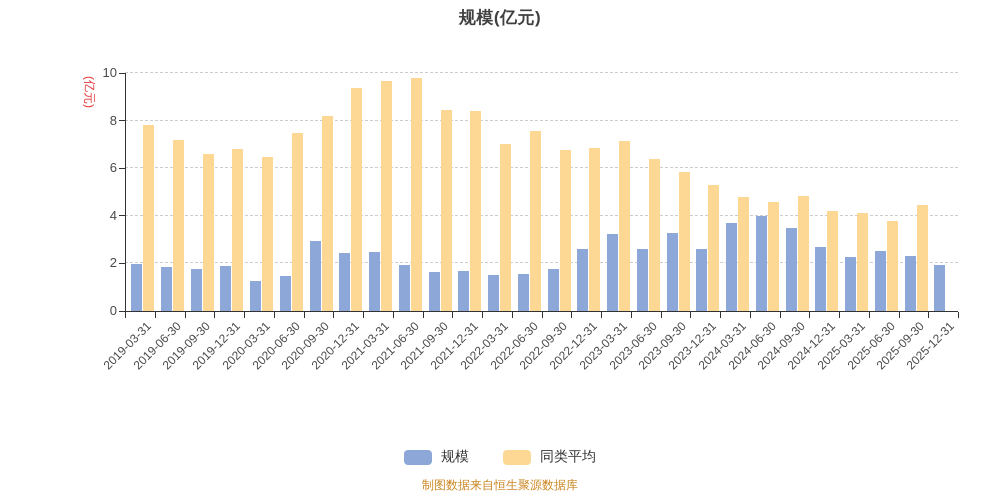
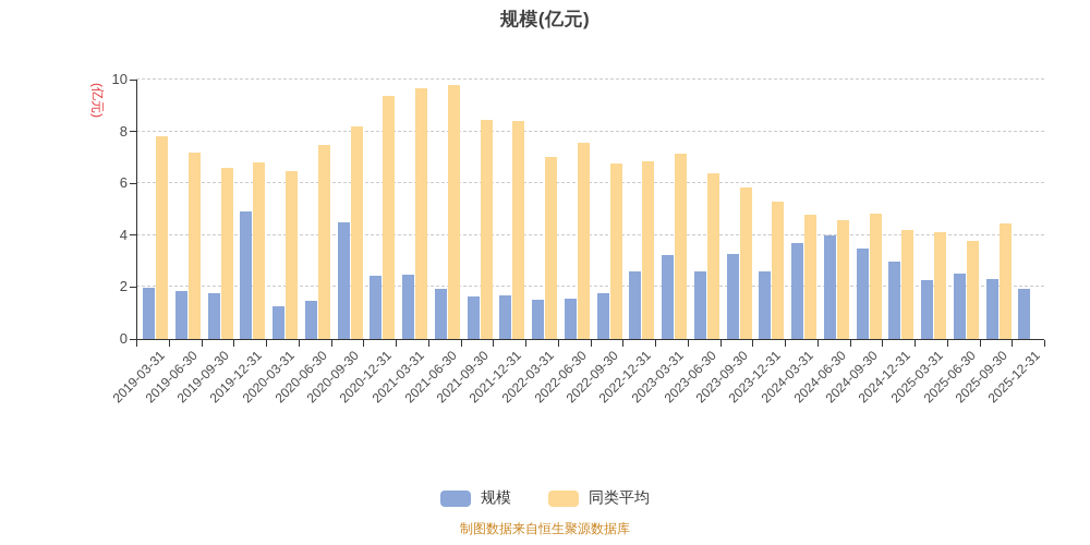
规模/2019-12-31: 1.9 -> 4.9
规模/2020-09-30: 2.9 -> 4.5
规模/2024-12-31: 2.7 -> 3.0
